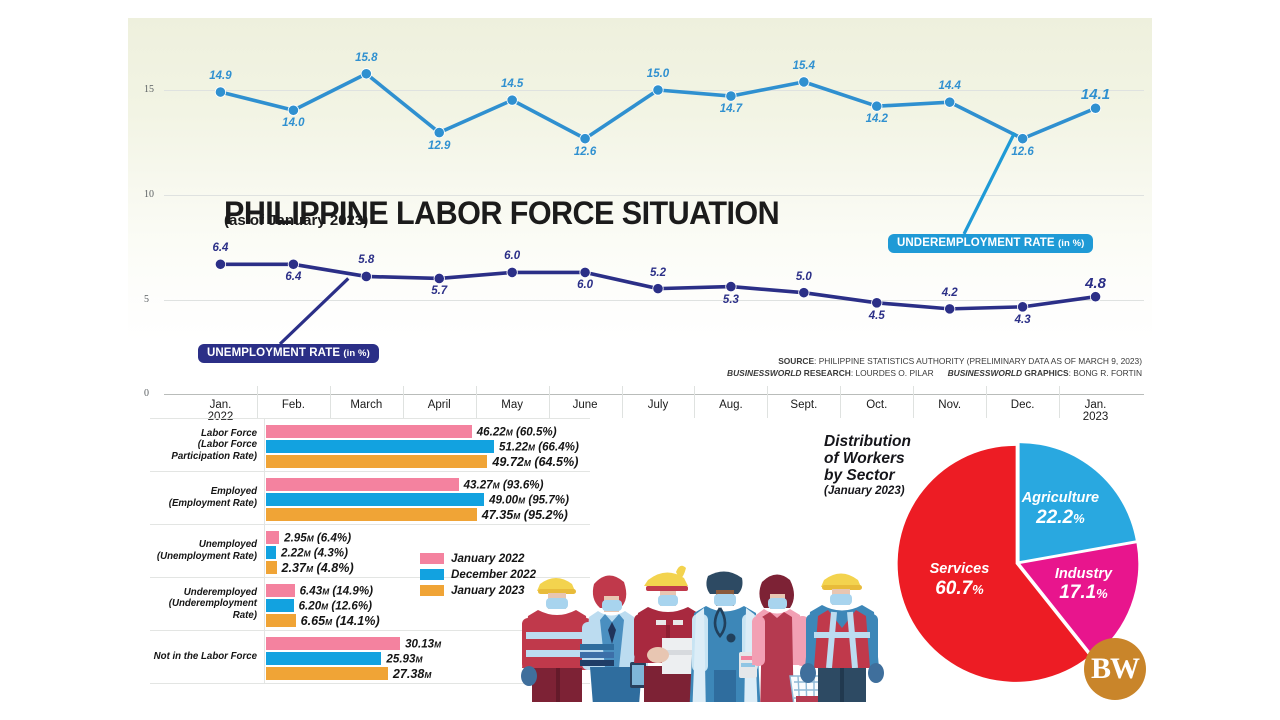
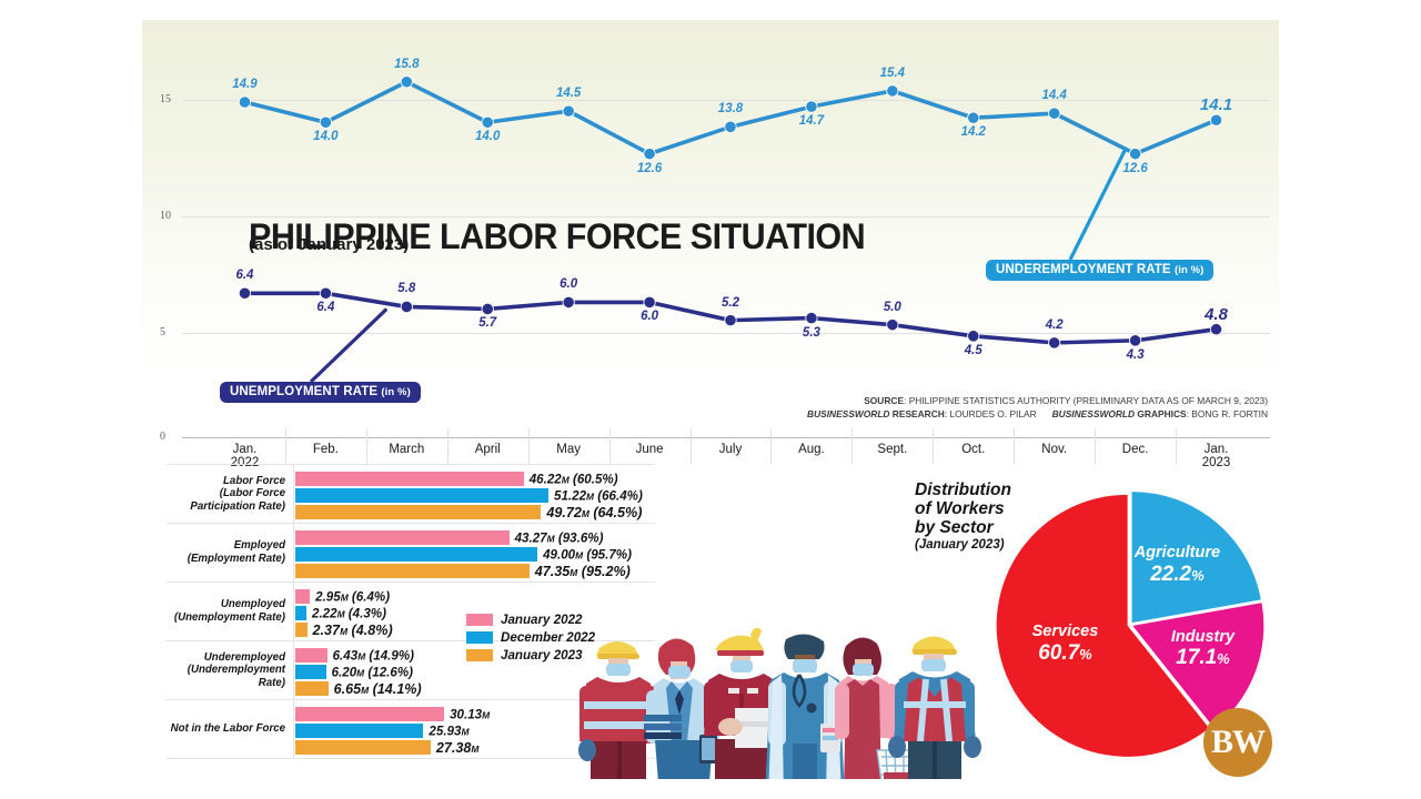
PHILIPPINE LABOR FORCE SITUATION/UNDEREMPLOYMENT RATE (in %)/April: 12.9 -> 14.0
PHILIPPINE LABOR FORCE SITUATION/UNDEREMPLOYMENT RATE (in %)/July: 15.0 -> 13.8
